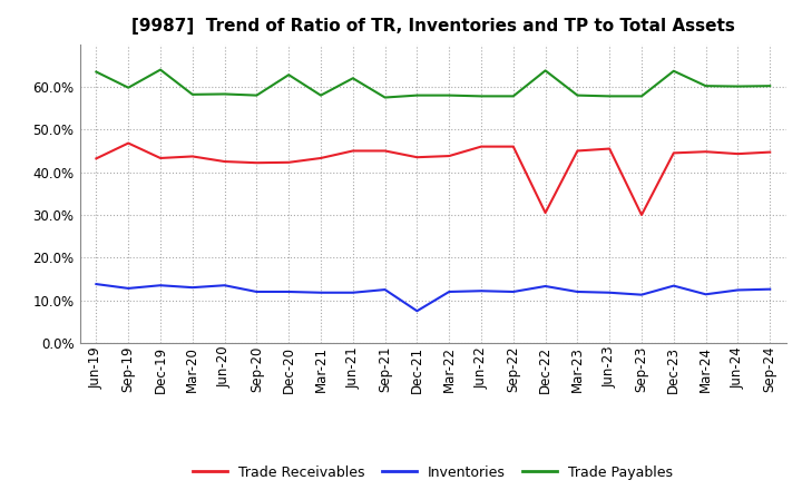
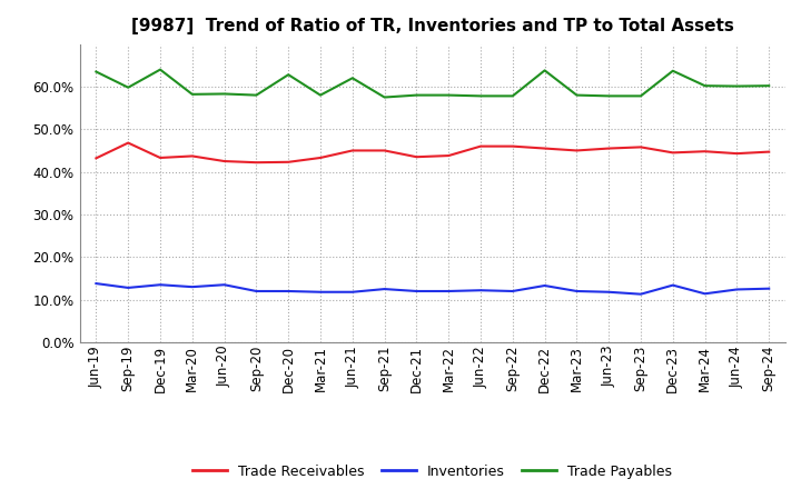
Inventories/Dec-21: 7.5% -> 12.0%
Trade Receivables/Dec-22: 30.5% -> 45.5%
Trade Receivables/Sep-23: 30.0% -> 45.8%
